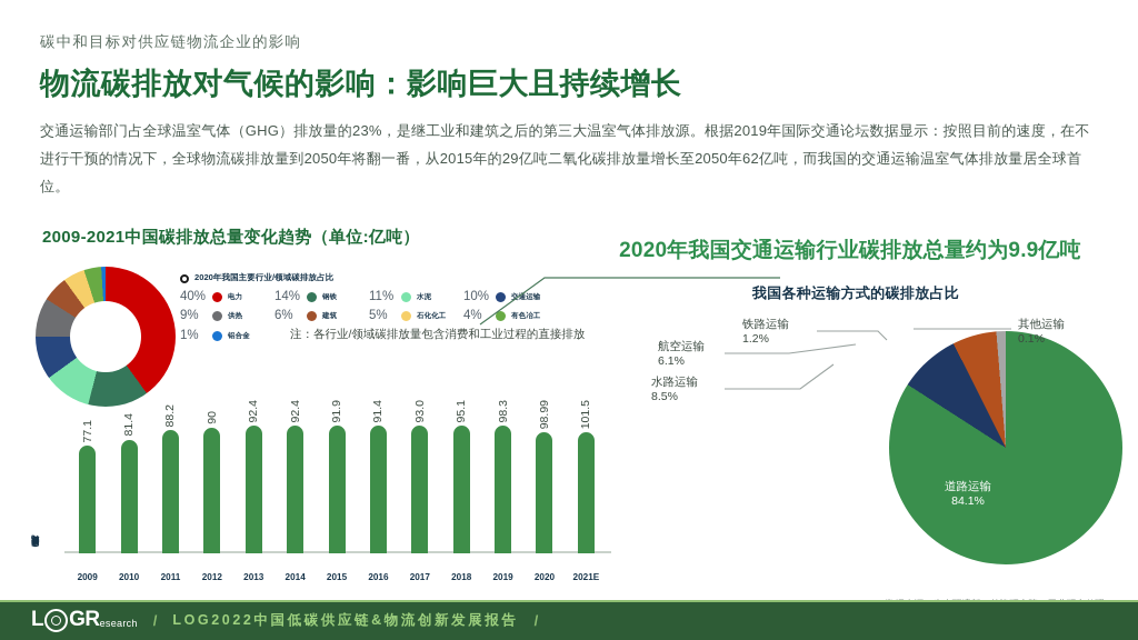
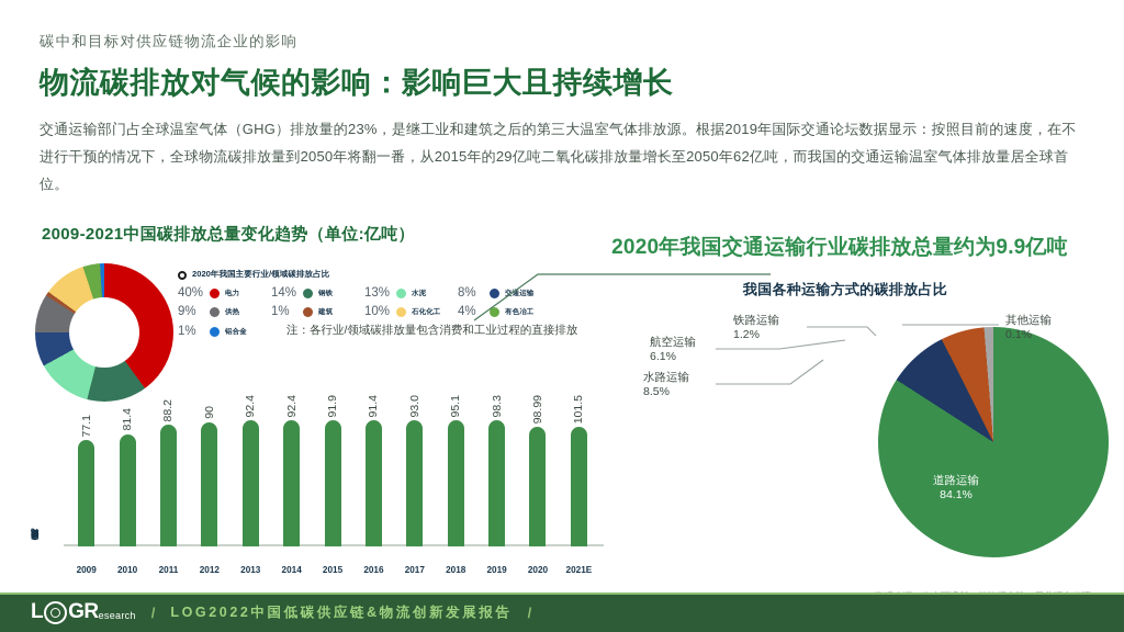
2020年我国主要行业/领域碳排放占比/水泥: 11% -> 13%
2020年我国主要行业/领域碳排放占比/交通运输: 10% -> 8%
2020年我国主要行业/领域碳排放占比/建筑: 6% -> 1%
2020年我国主要行业/领域碳排放占比/石化化工: 5% -> 10%
